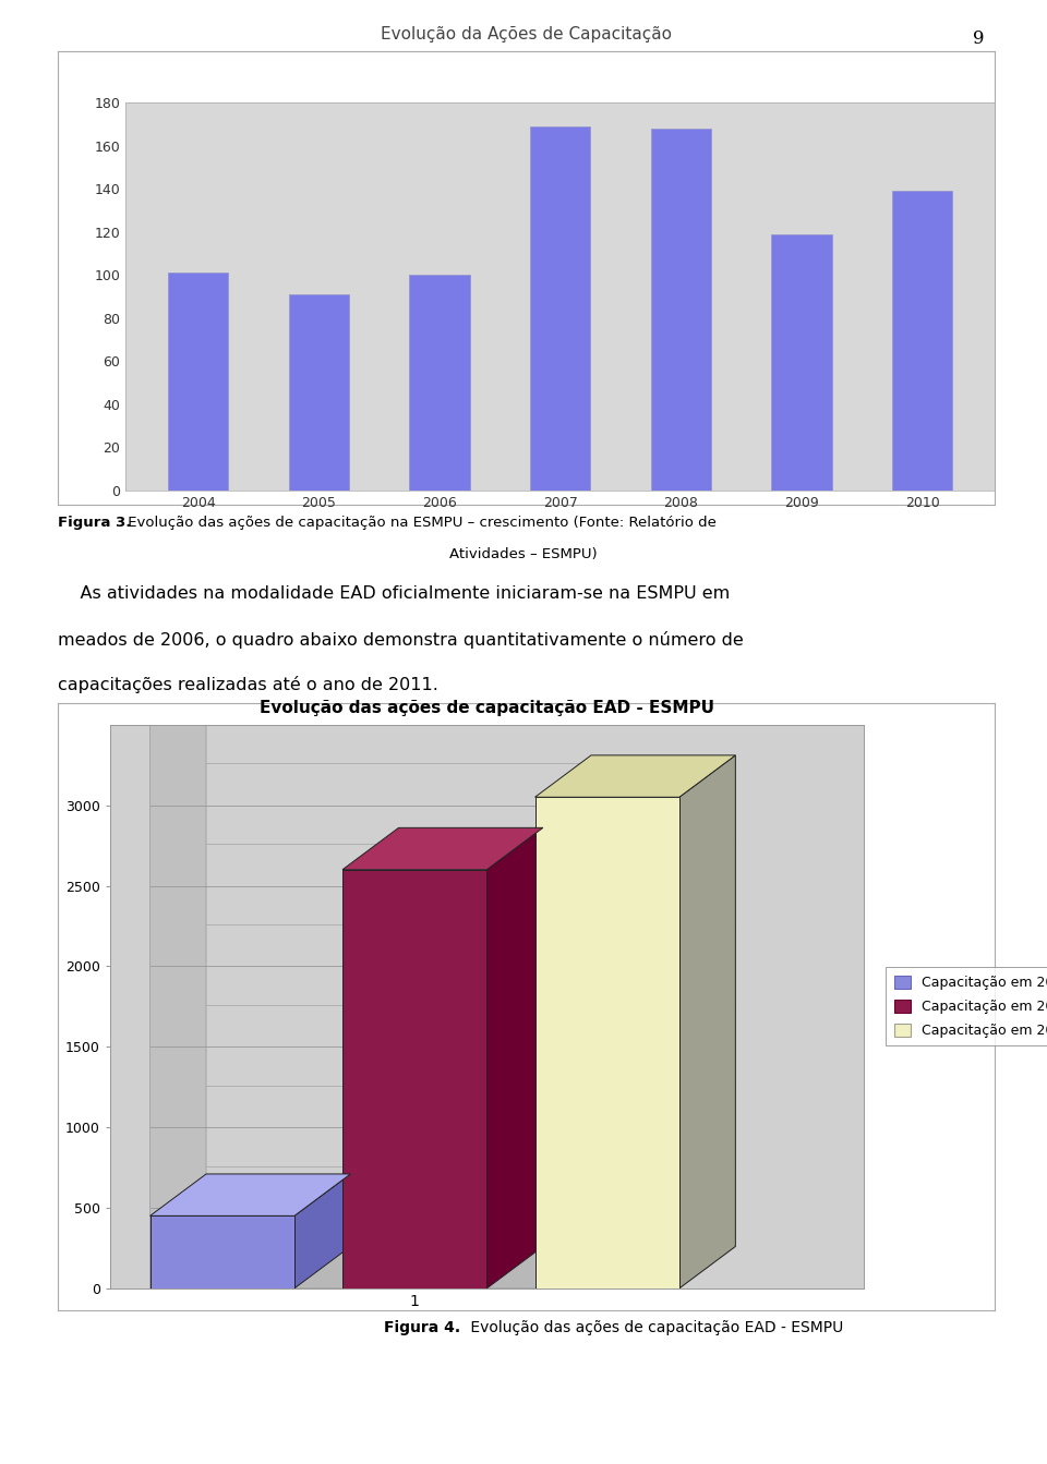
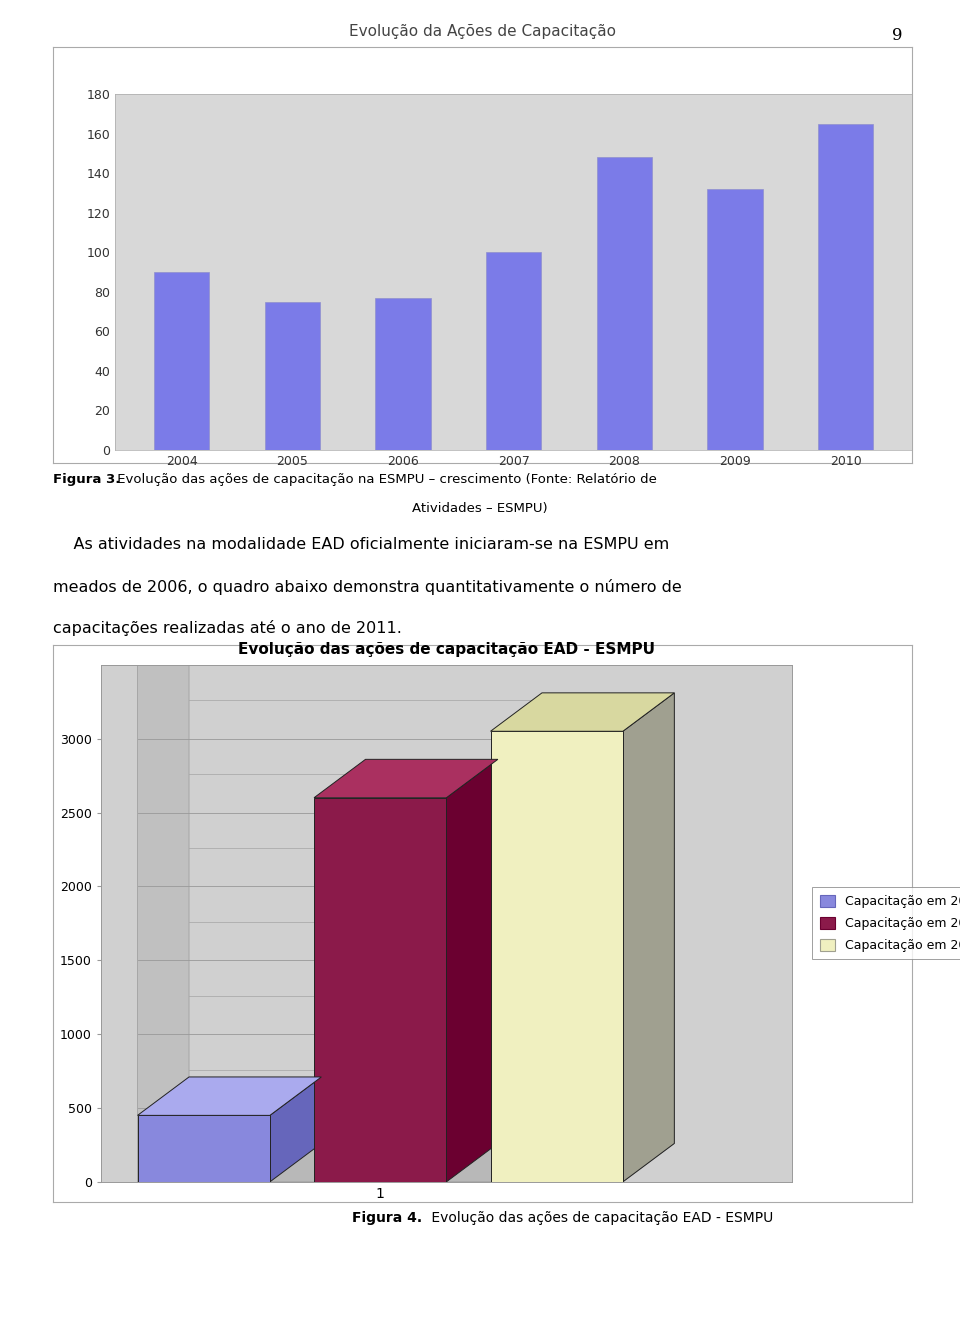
2004: 101 -> 90
2005: 91 -> 75
2006: 100 -> 77
2007: 169 -> 100
2008: 168 -> 148
2009: 119 -> 132
2010: 139 -> 165
